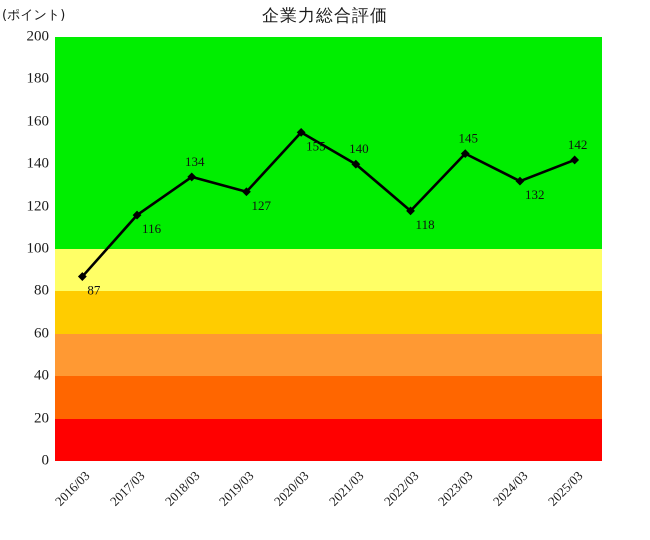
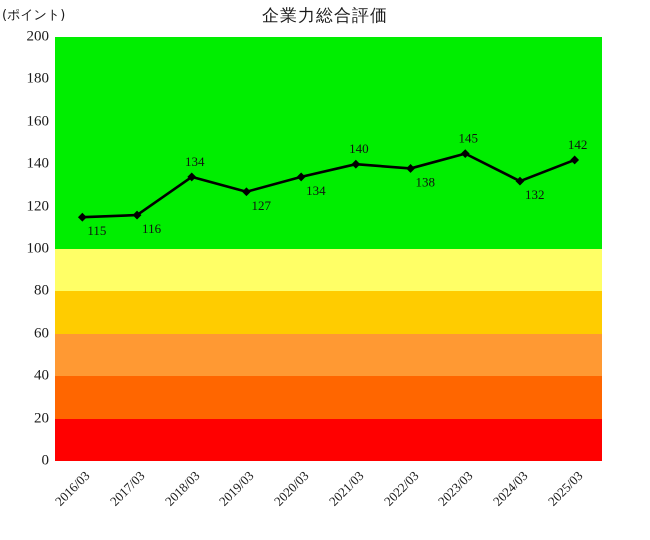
2016/03: 87 -> 115
2020/03: 155 -> 134
2022/03: 118 -> 138
